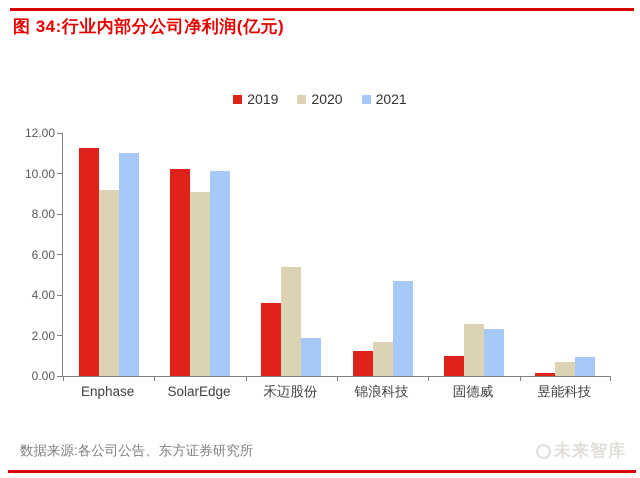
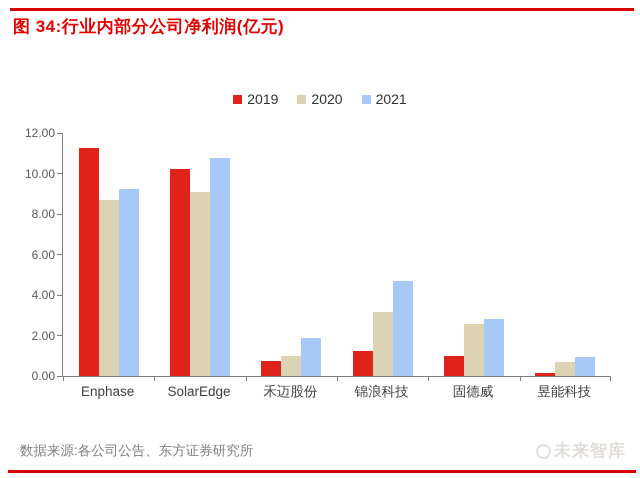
2020/Enphase: 9.2 -> 8.7
2021/Enphase: 11.0 -> 9.2
2021/SolarEdge: 10.1 -> 10.8
2019/禾迈股份: 3.6 -> 0.8
2020/禾迈股份: 5.4 -> 1.0
2020/锦浪科技: 1.7 -> 3.1
2021/固德威: 2.3 -> 2.8
